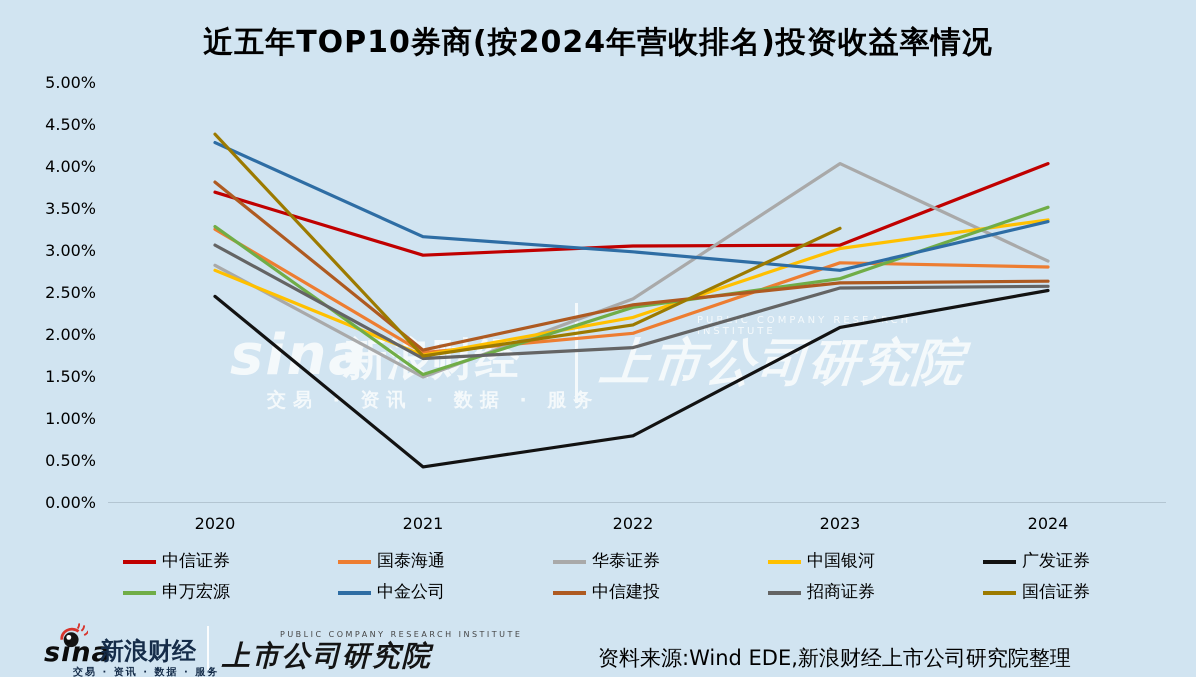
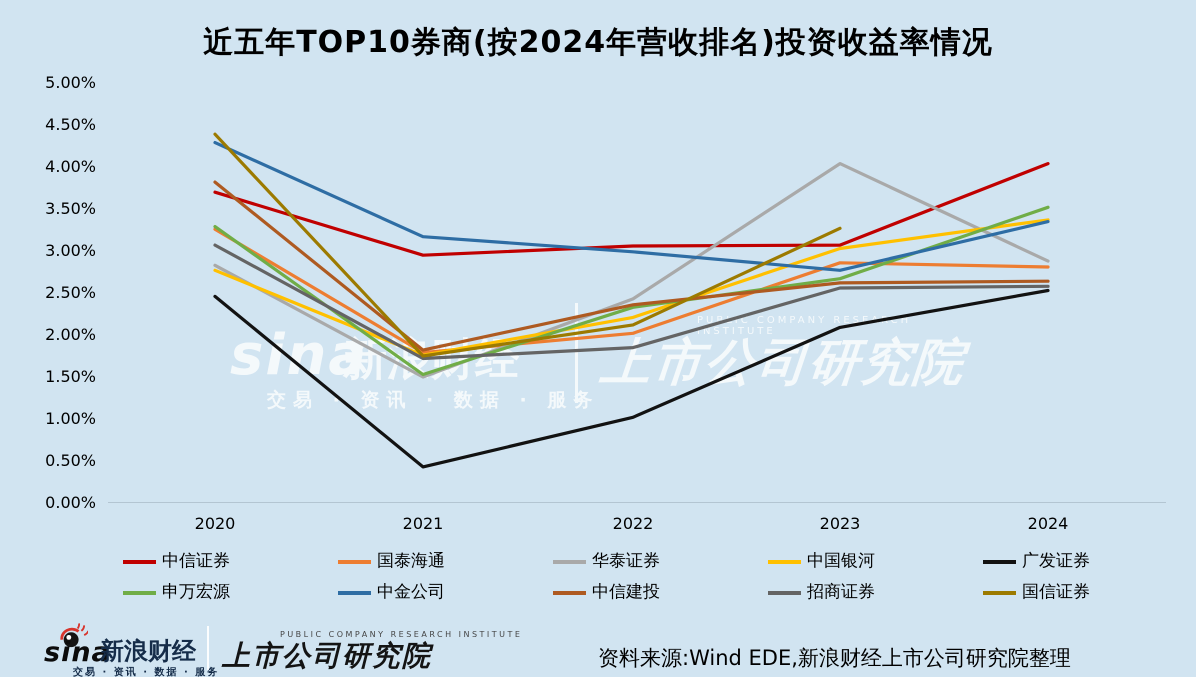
广发证券/2022: 0.8% -> 1.0%
